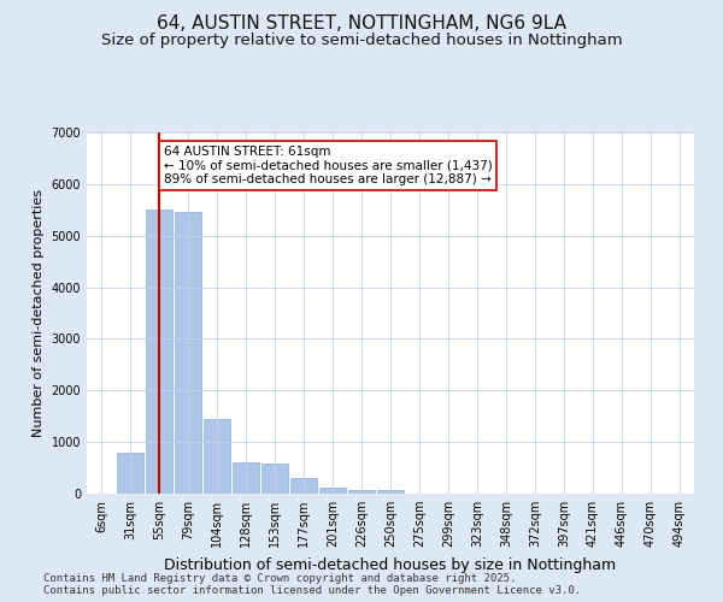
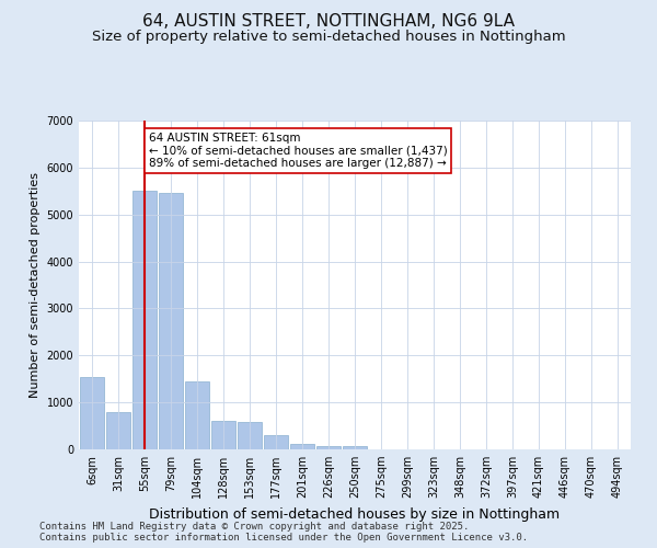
6sqm: 0 -> 1550
